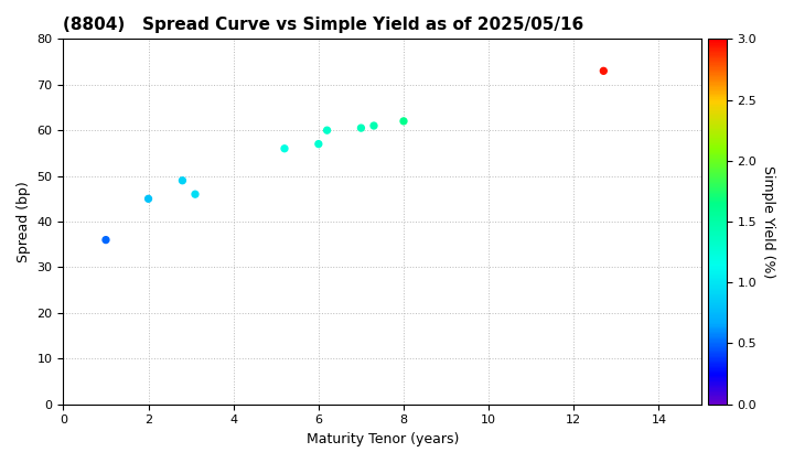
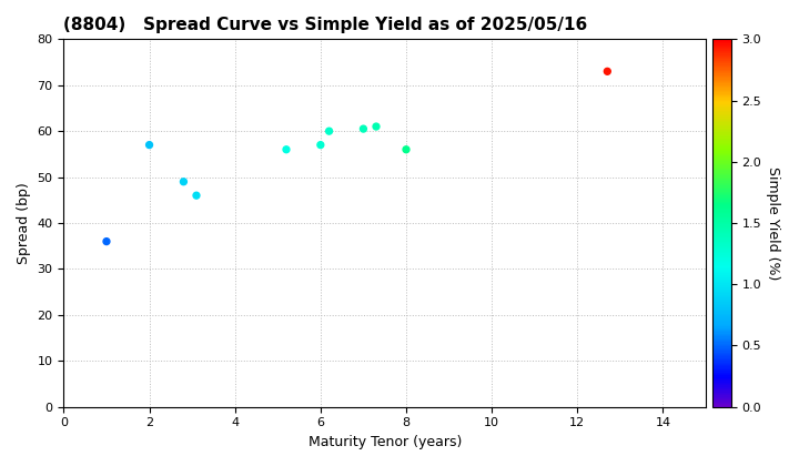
2: 45.0 -> 57.0
8: 62.0 -> 56.0
